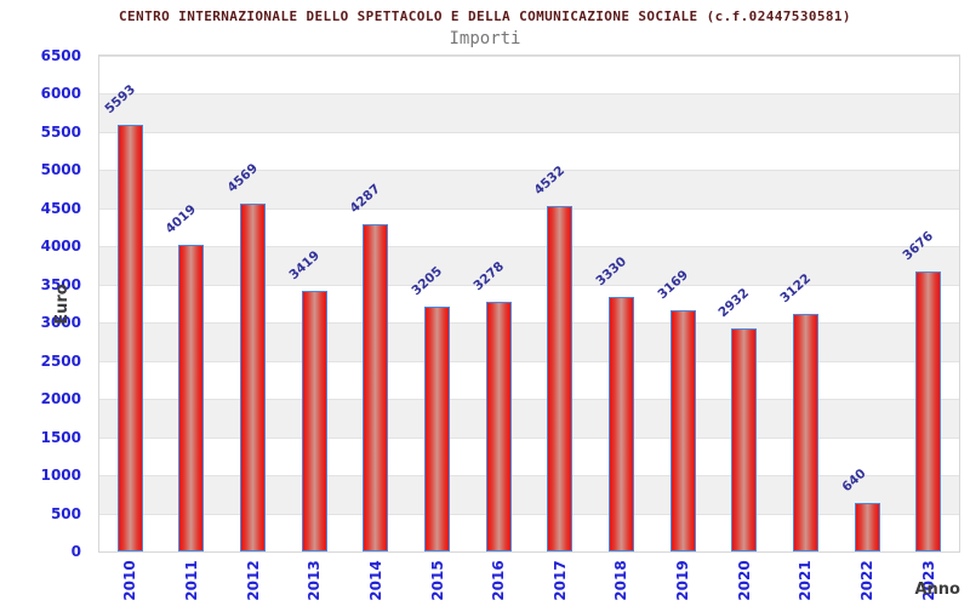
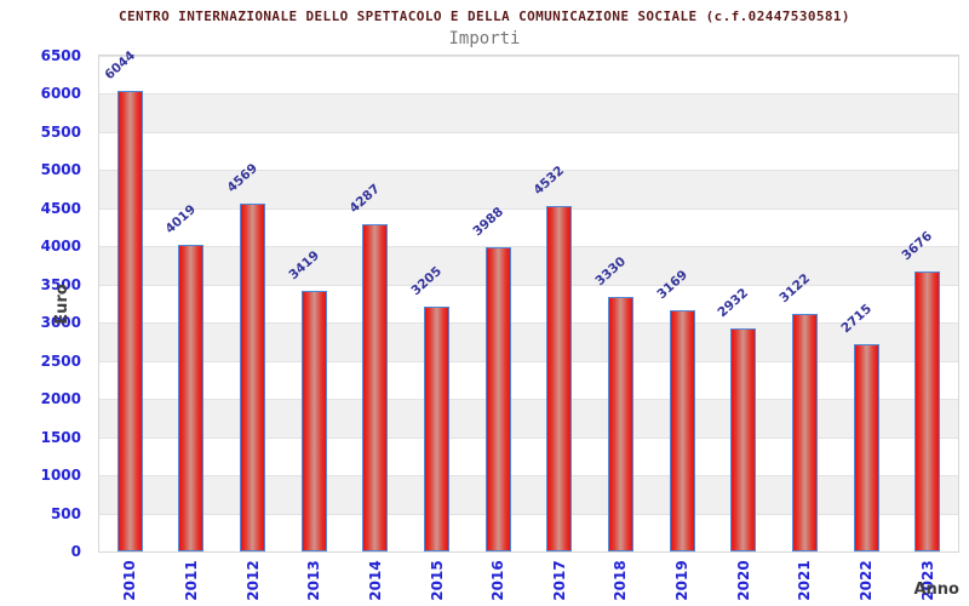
2010: 5593 -> 6044
2016: 3278 -> 3988
2022: 640 -> 2715
